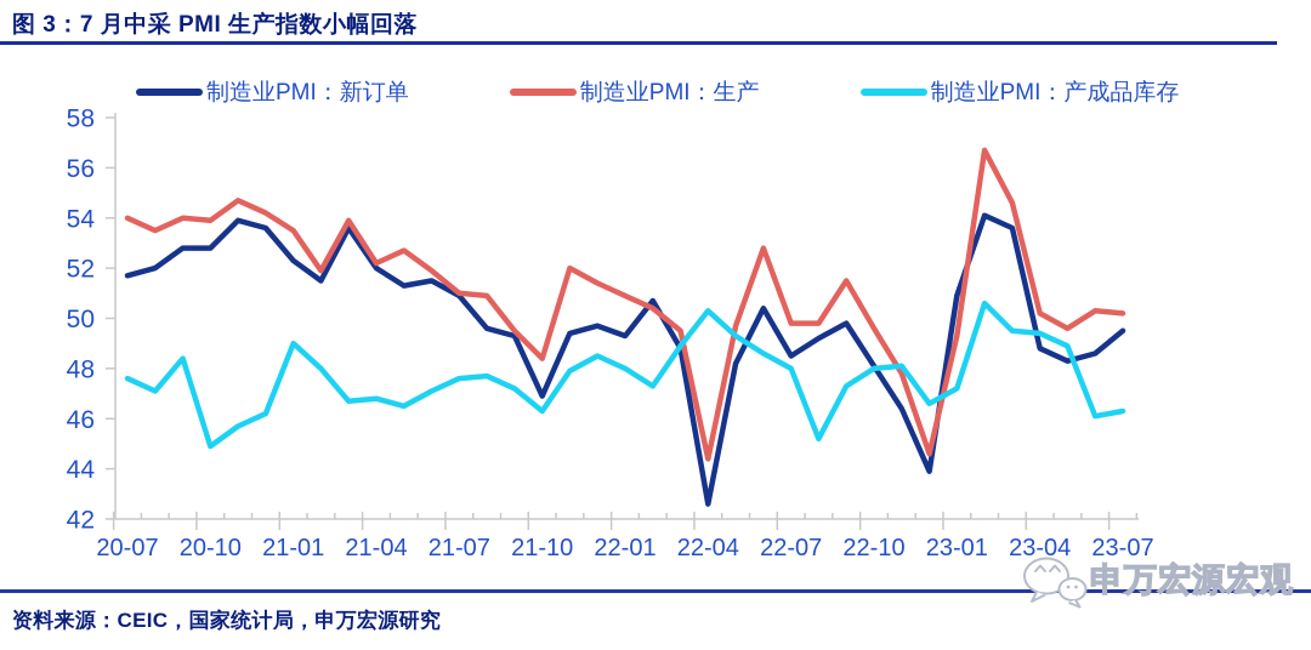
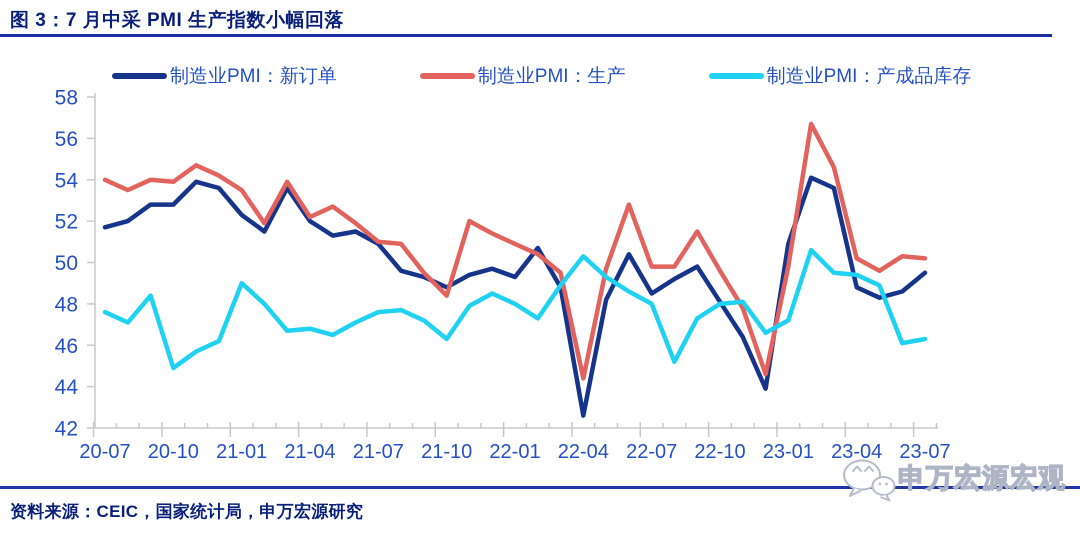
制造业PMI：新订单/21-10: 46.9 -> 48.8
制造业PMI：生产/23-01: 49.3 -> 49.8
